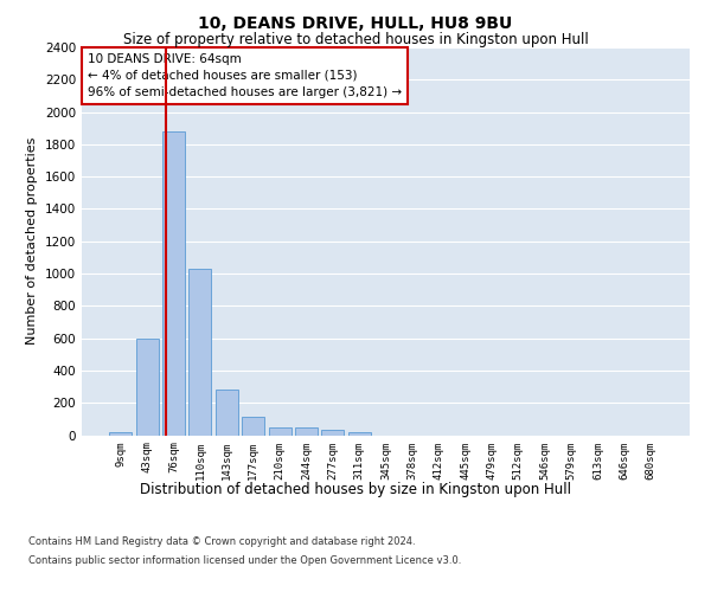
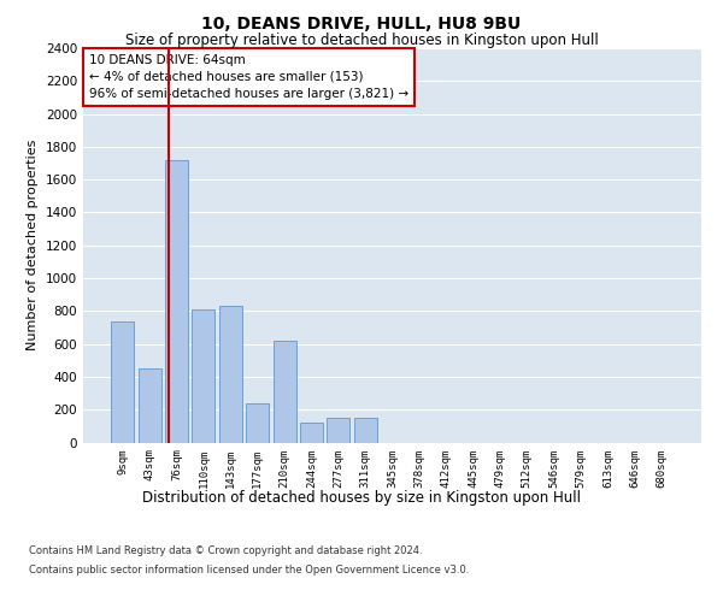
9sqm: 20 -> 740
43sqm: 600 -> 450
76sqm: 1880 -> 1720
110sqm: 1030 -> 810
143sqm: 280 -> 830
177sqm: 120 -> 240
210sqm: 50 -> 620
244sqm: 40 -> 120
277sqm: 30 -> 150
311sqm: 20 -> 150
